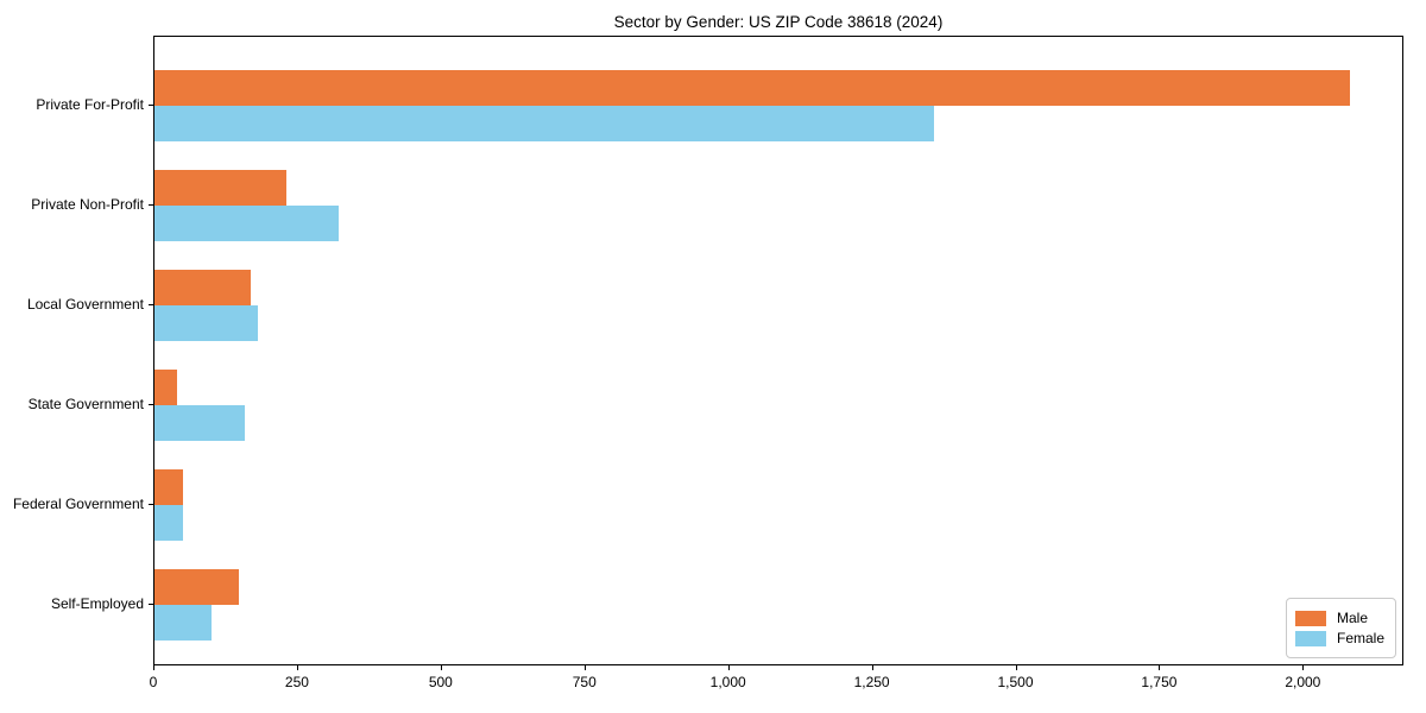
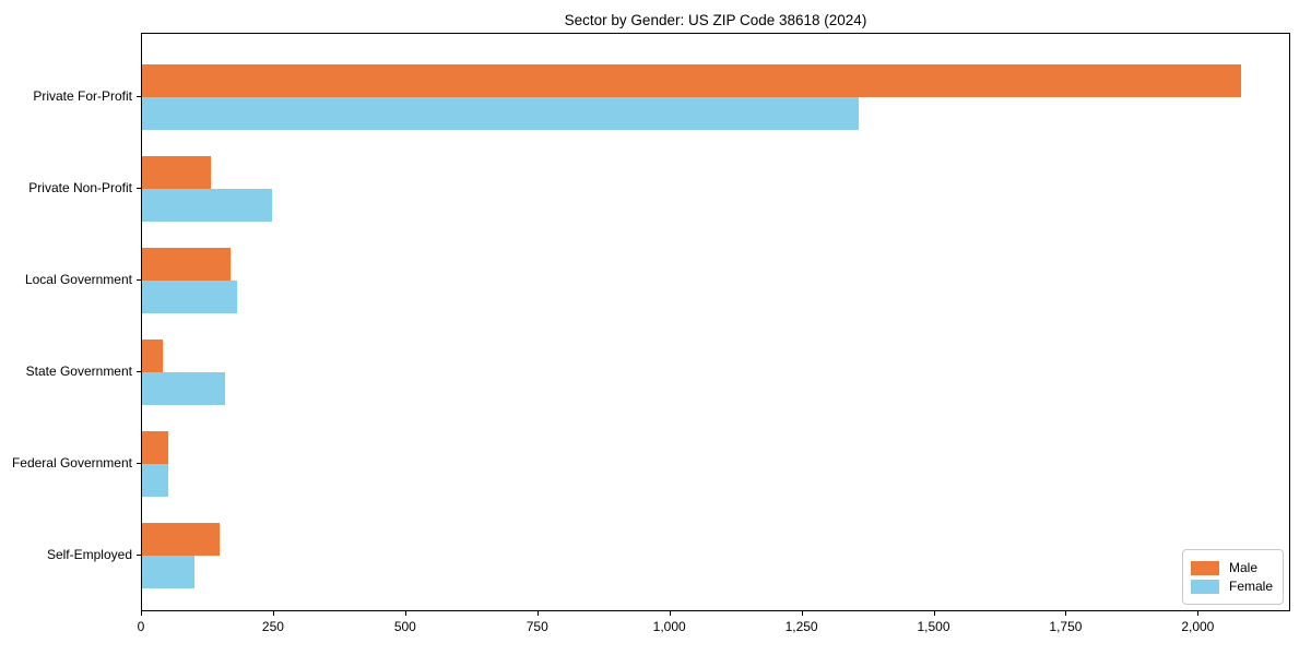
Male/Private Non-Profit: 230 -> 130
Female/Private Non-Profit: 320 -> 250
